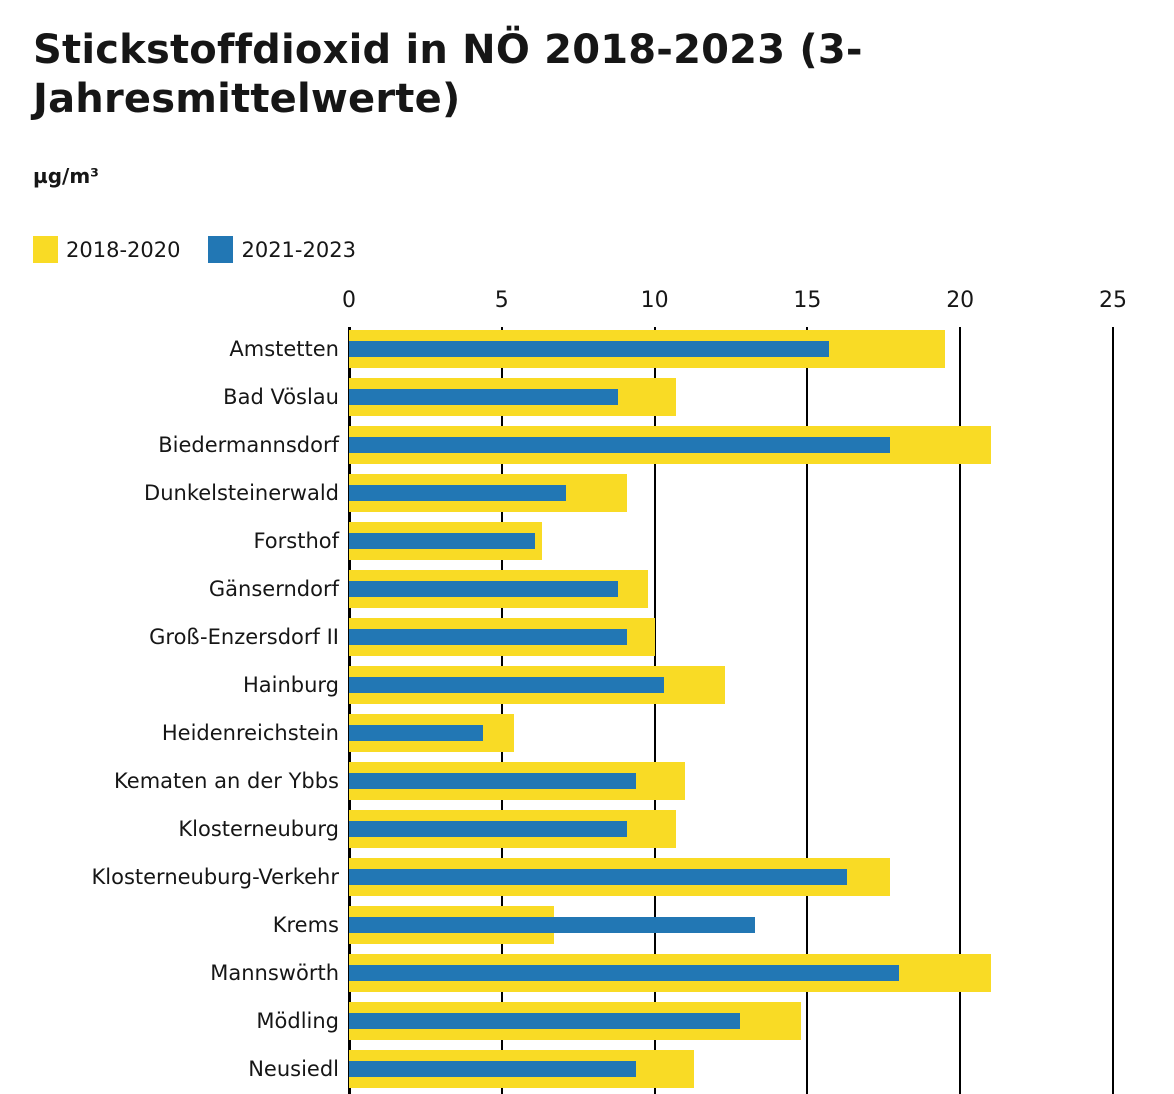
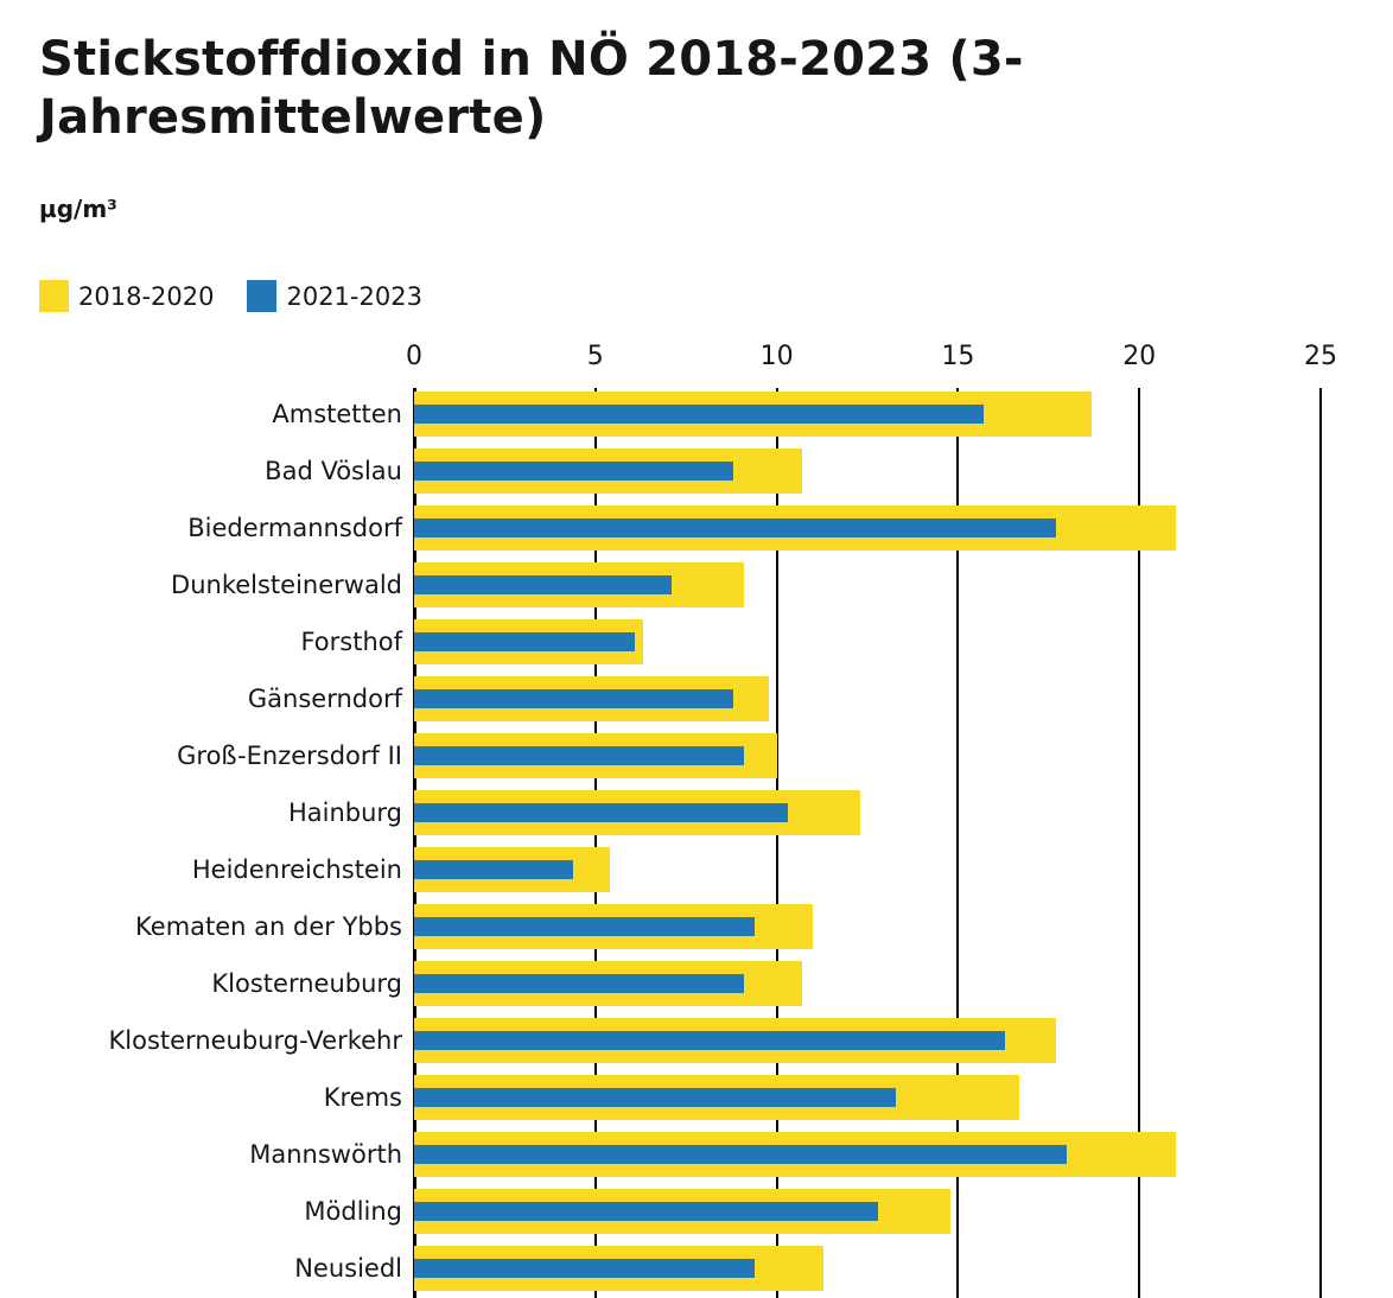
2018-2020/Amstetten: 19.5 -> 18.7
2018-2020/Krems: 6.7 -> 16.7
